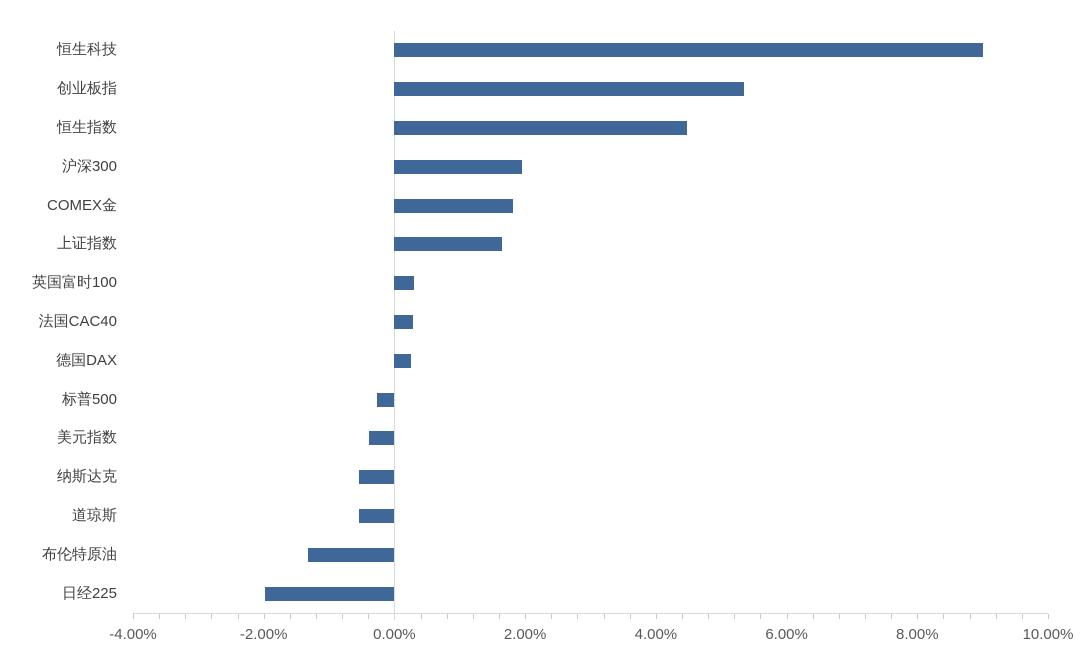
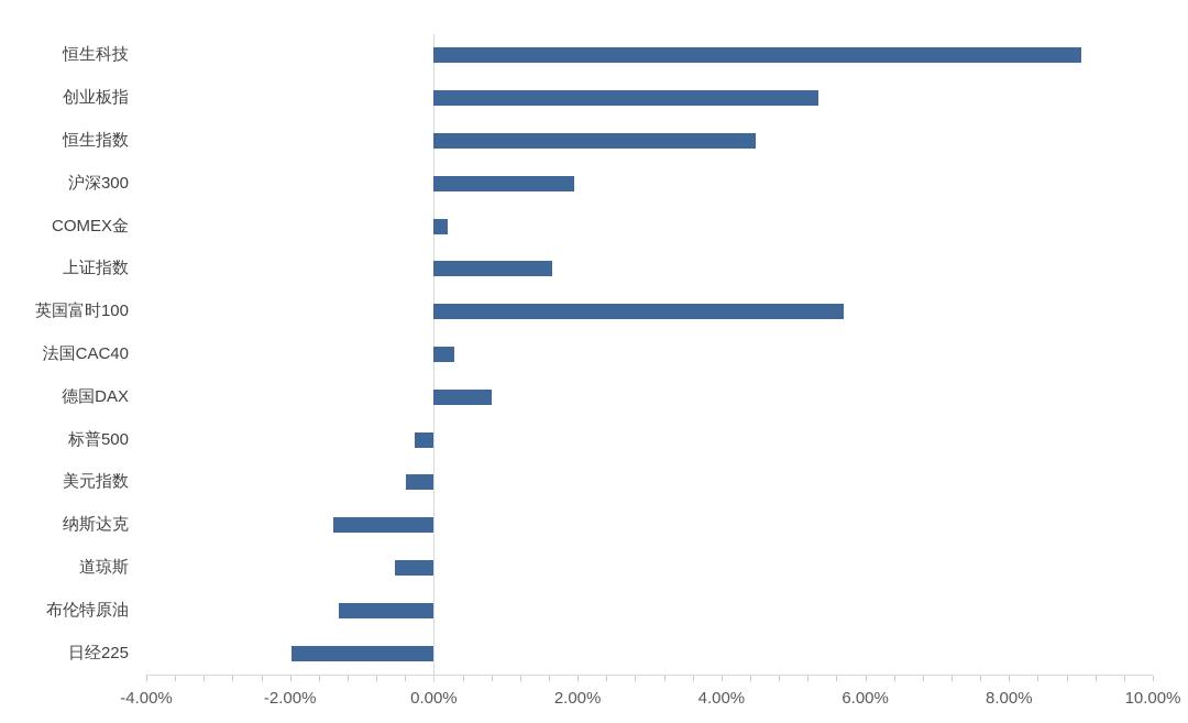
COMEX金: 1.8% -> 0.2%
英国富时100: 0.3% -> 5.7%
德国DAX: 0.2% -> 0.8%
纳斯达克: -0.5% -> -1.4%
